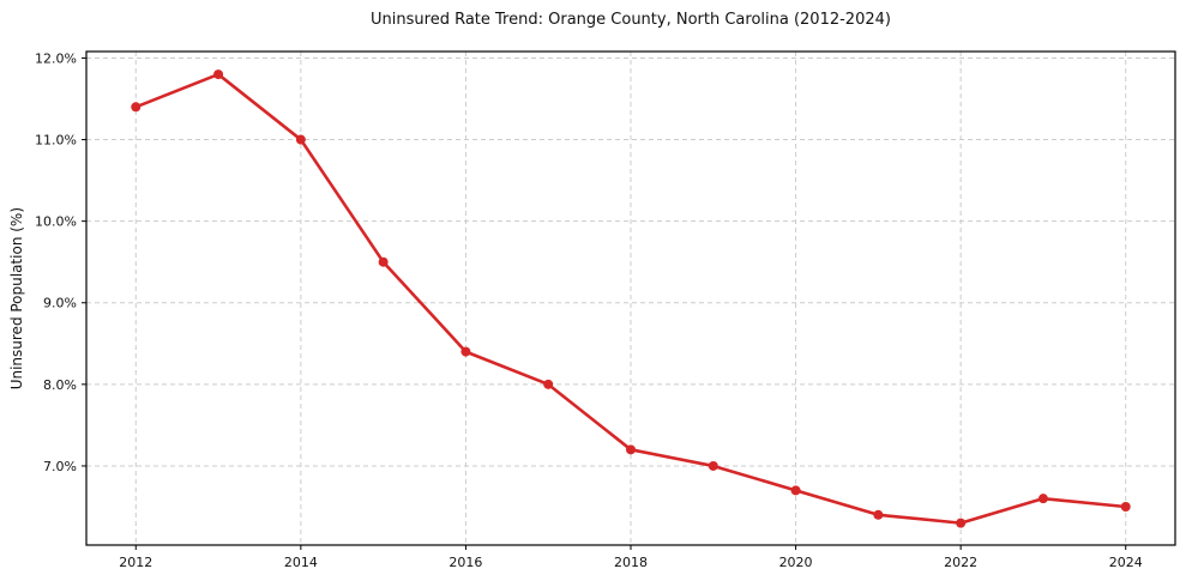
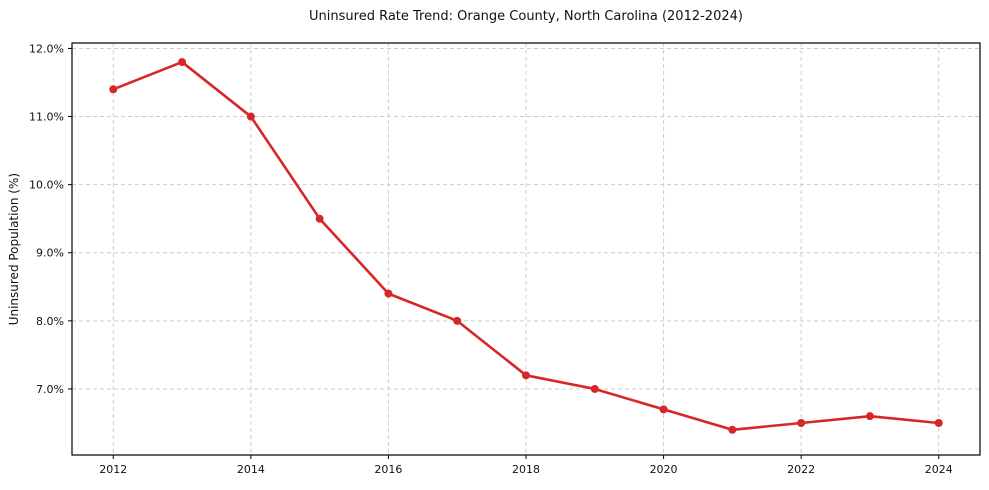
2022: 6.3% -> 6.5%
